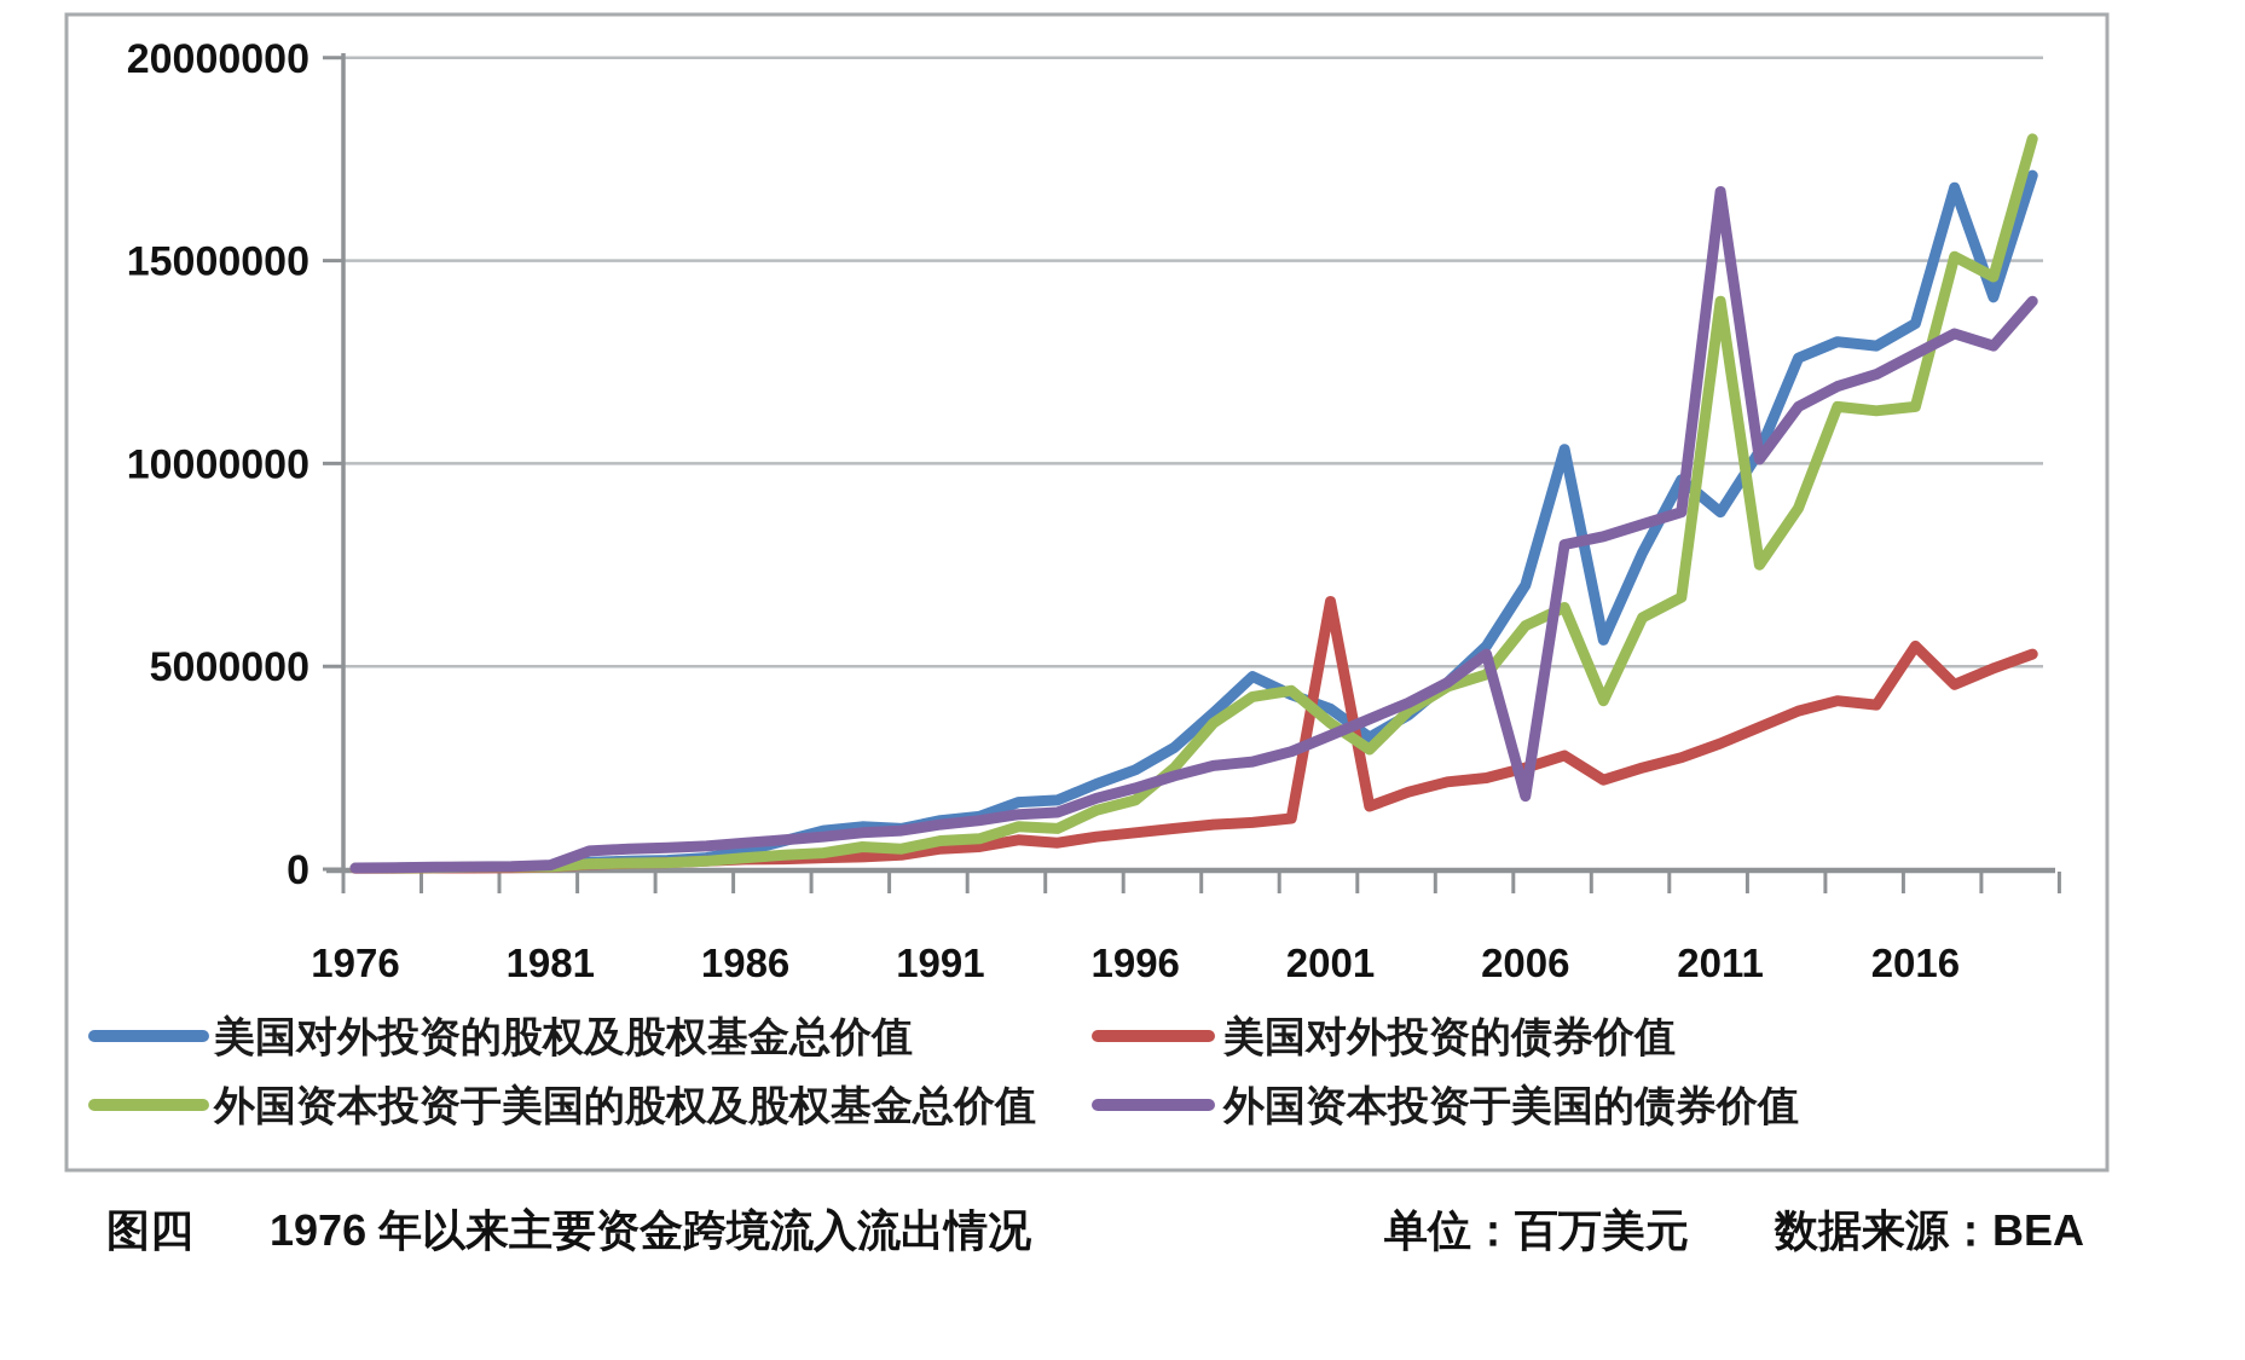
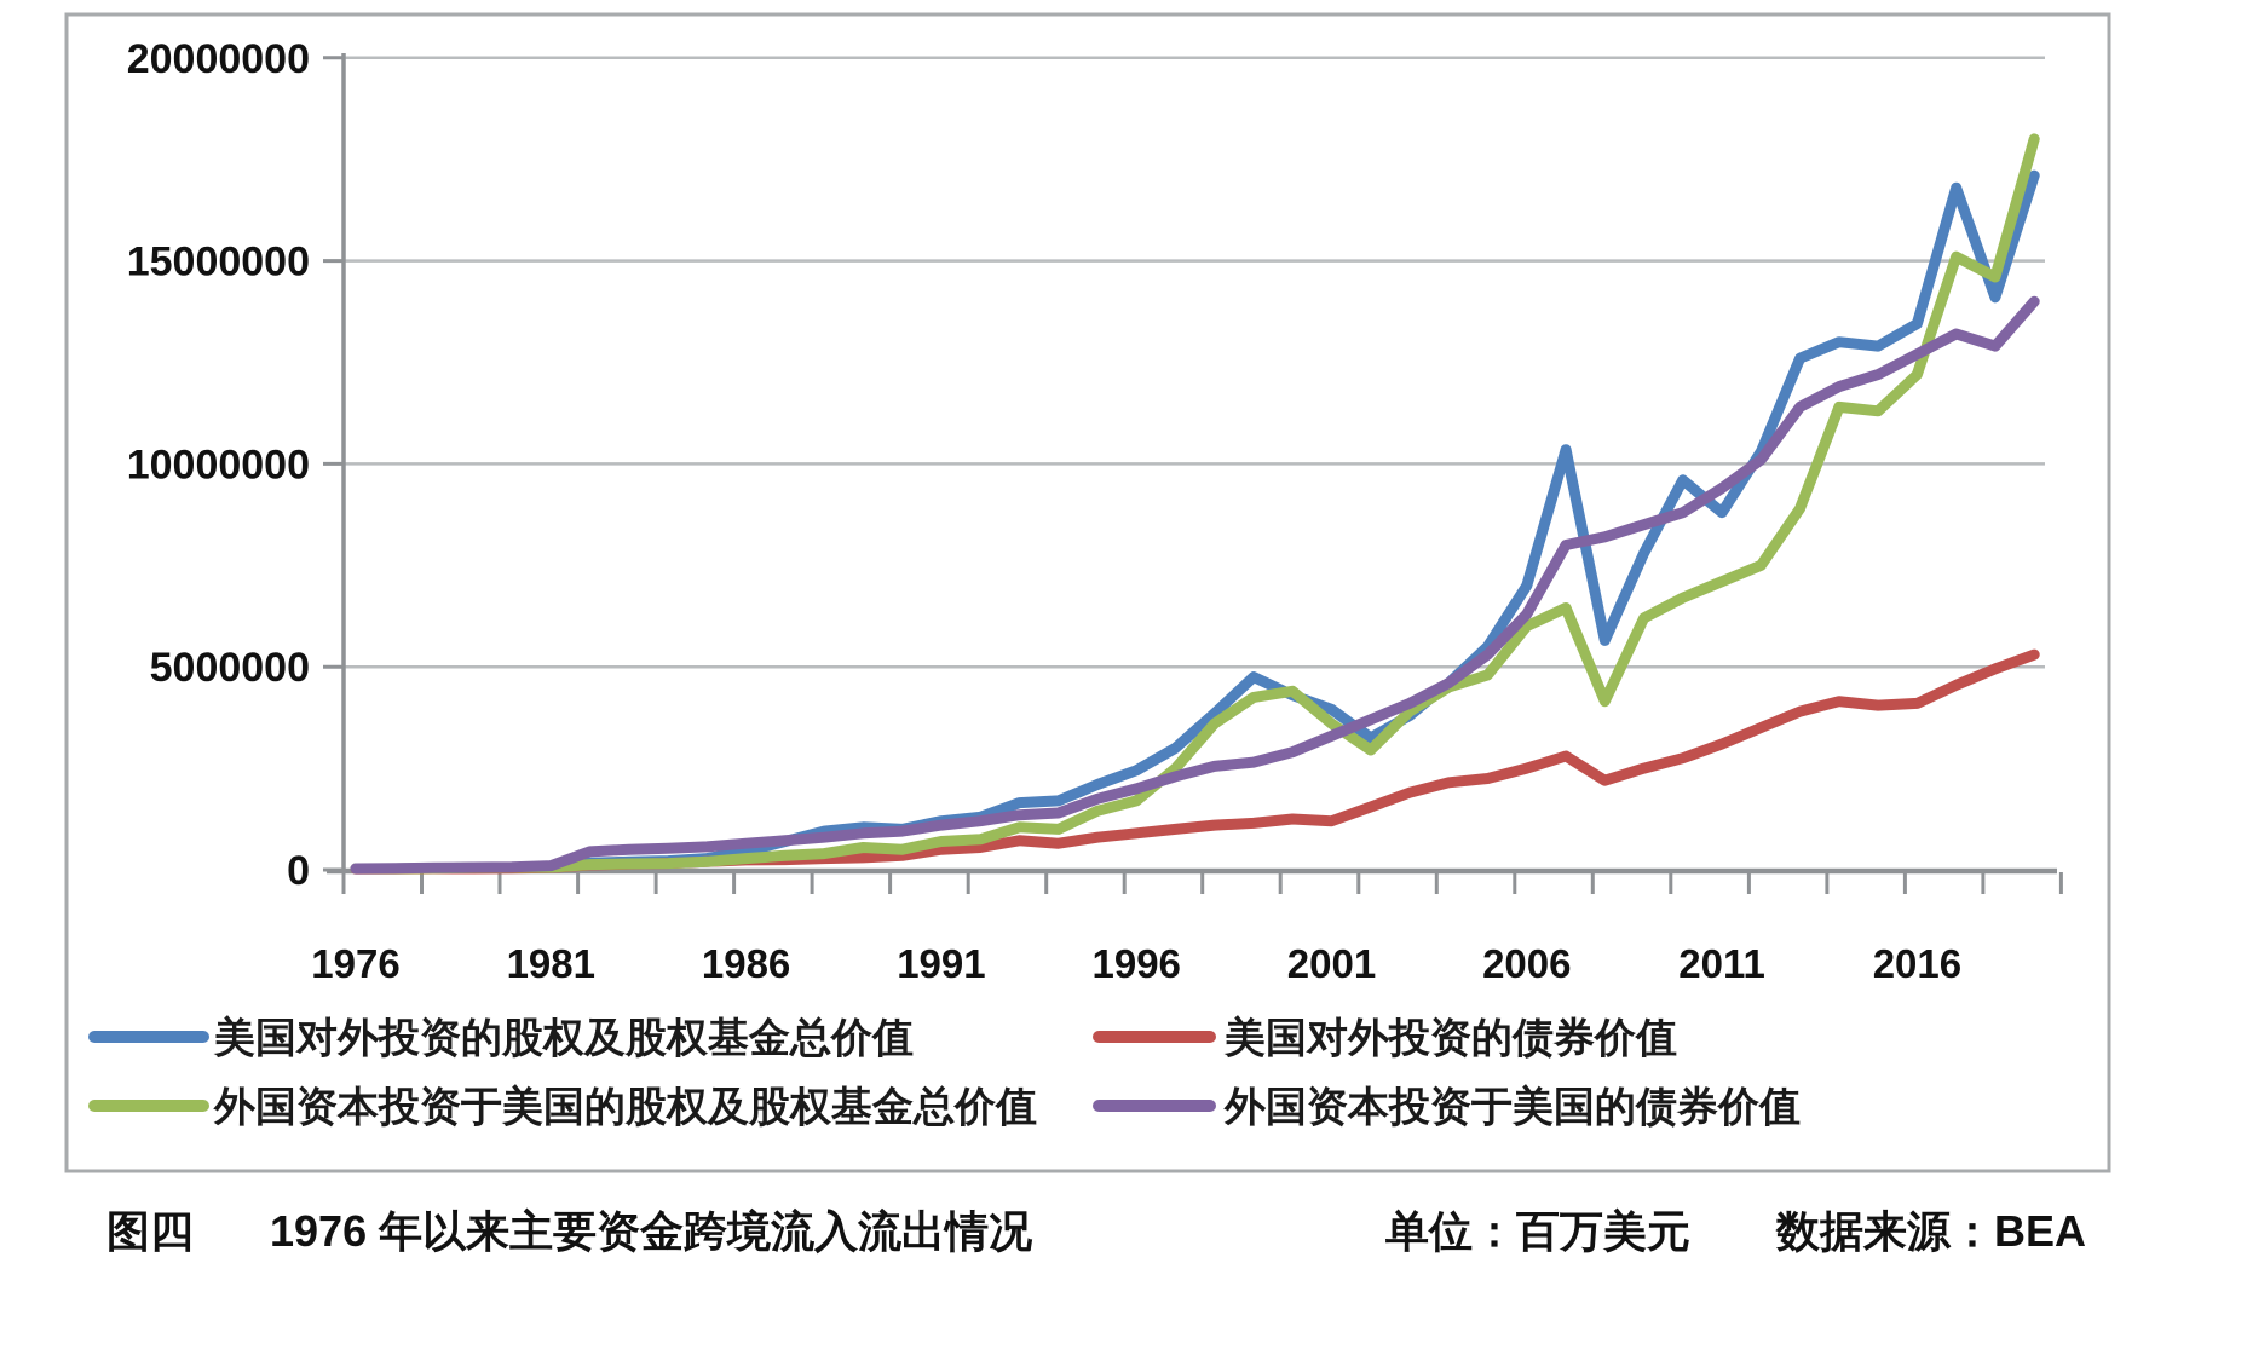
美国对外投资的债券价值/2001: 6600000 -> 1200000
外国资本投资于美国的债券价值/2006: 1800000 -> 6300000
外国资本投资于美国的股权及股权基金总价值/2011: 14000000 -> 7100000
外国资本投资于美国的债券价值/2011: 16700000 -> 9400000
美国对外投资的债券价值/2016: 5500000 -> 4100000
外国资本投资于美国的股权及股权基金总价值/2016: 11400000 -> 12200000
